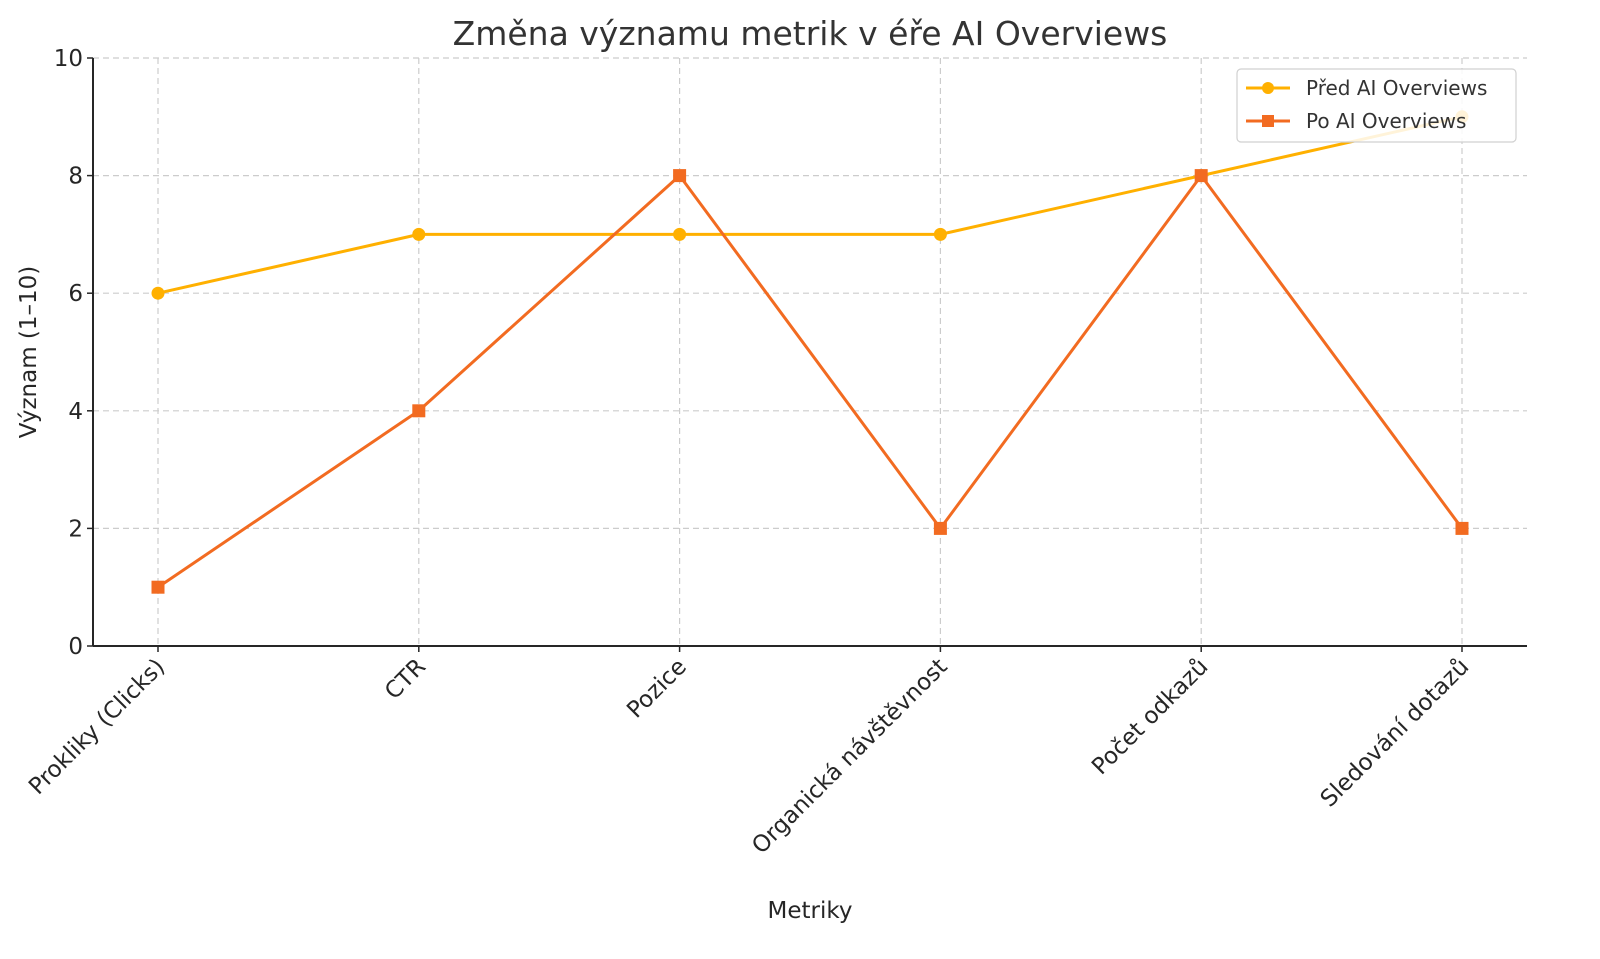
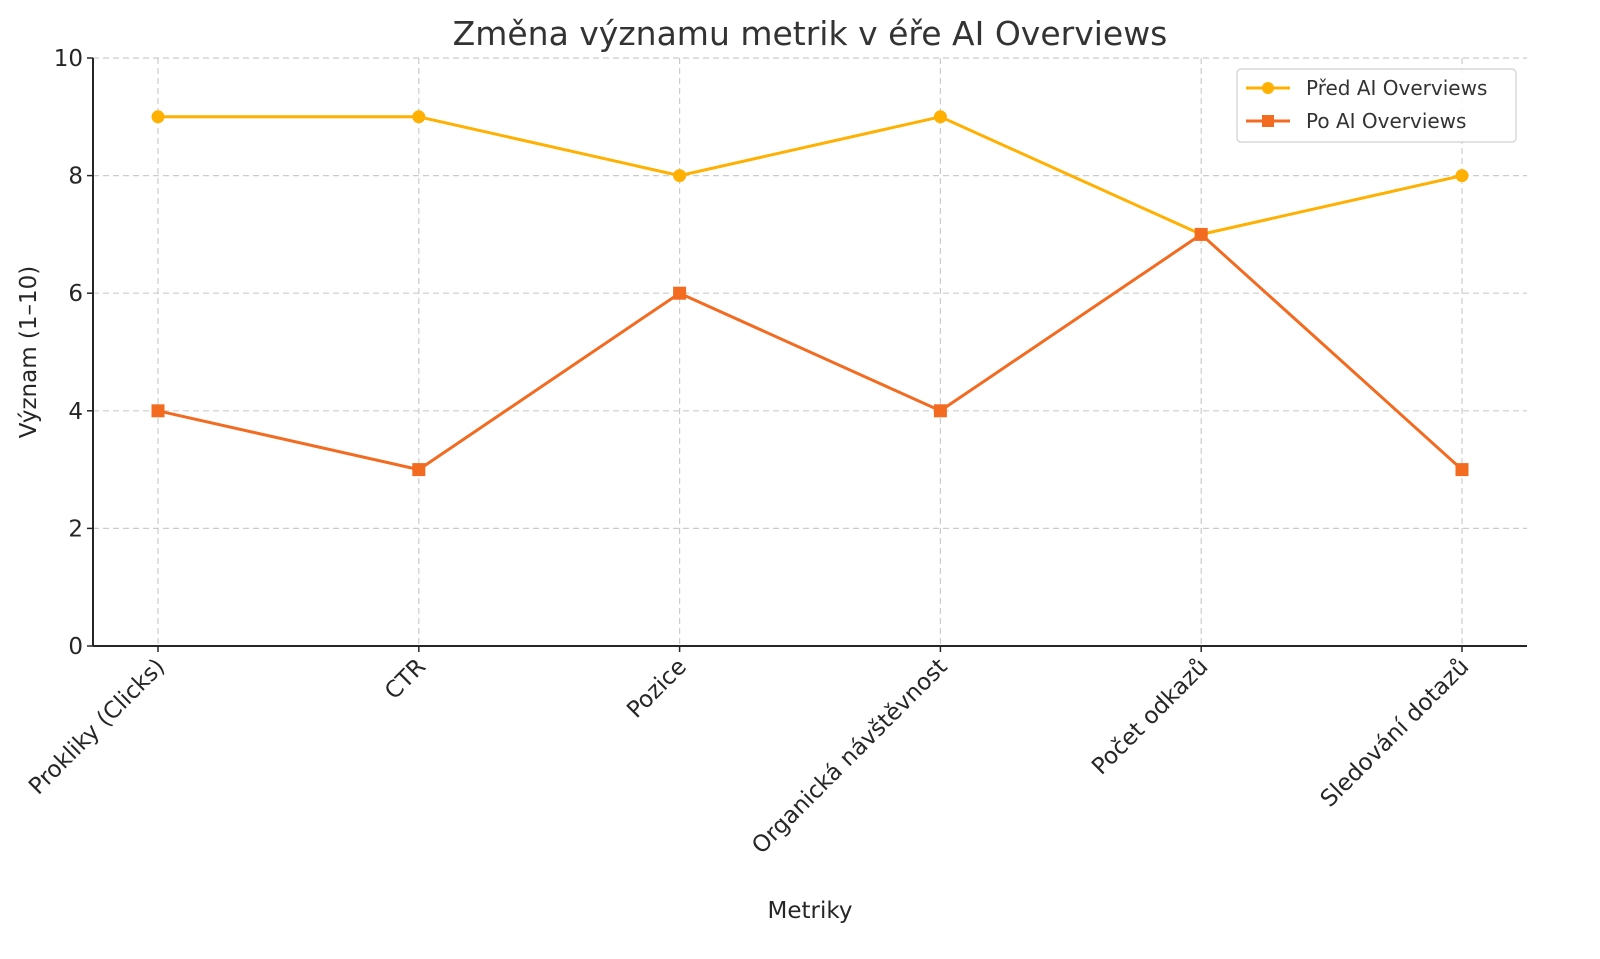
Před AI Overviews/Prokliky (Clicks): 6 -> 9
Po AI Overviews/Prokliky (Clicks): 1 -> 4
Před AI Overviews/CTR: 7 -> 9
Po AI Overviews/CTR: 4 -> 3
Před AI Overviews/Pozice: 7 -> 8
Po AI Overviews/Pozice: 8 -> 6
Před AI Overviews/Organická návštěvnost: 7 -> 9
Po AI Overviews/Organická návštěvnost: 2 -> 4
Před AI Overviews/Počet odkazů: 8 -> 7
Po AI Overviews/Počet odkazů: 8 -> 7
Před AI Overviews/Sledování dotazů: 9 -> 8
Po AI Overviews/Sledování dotazů: 2 -> 3
